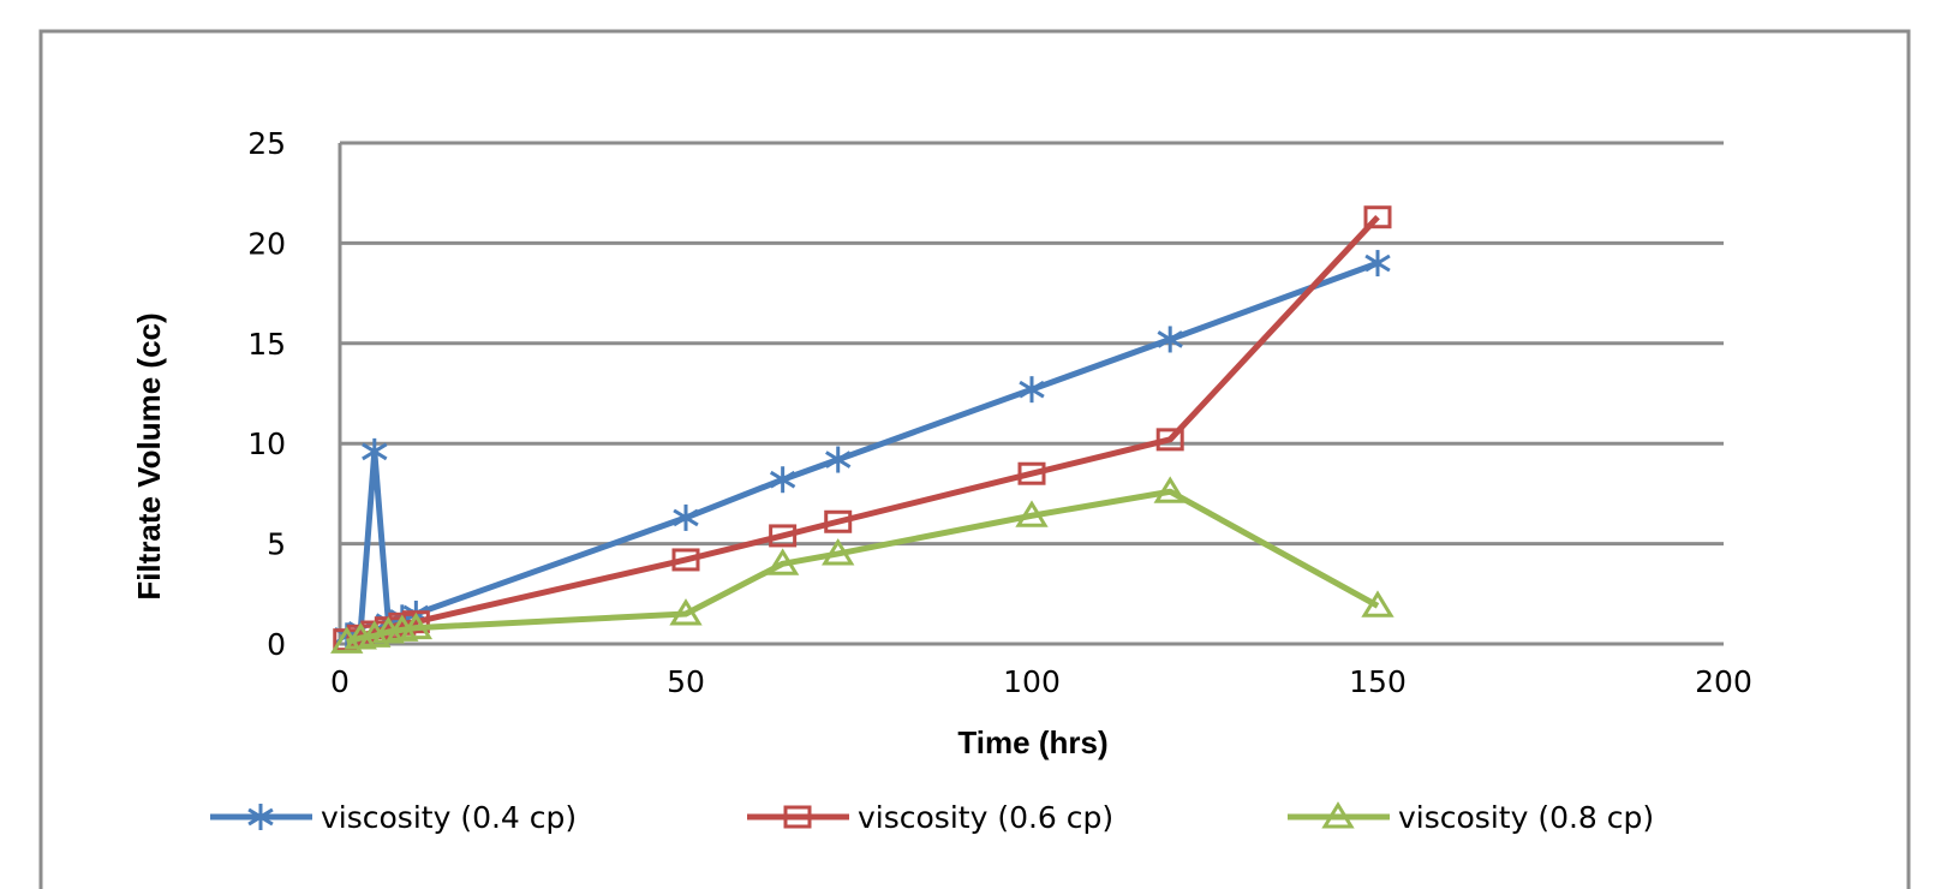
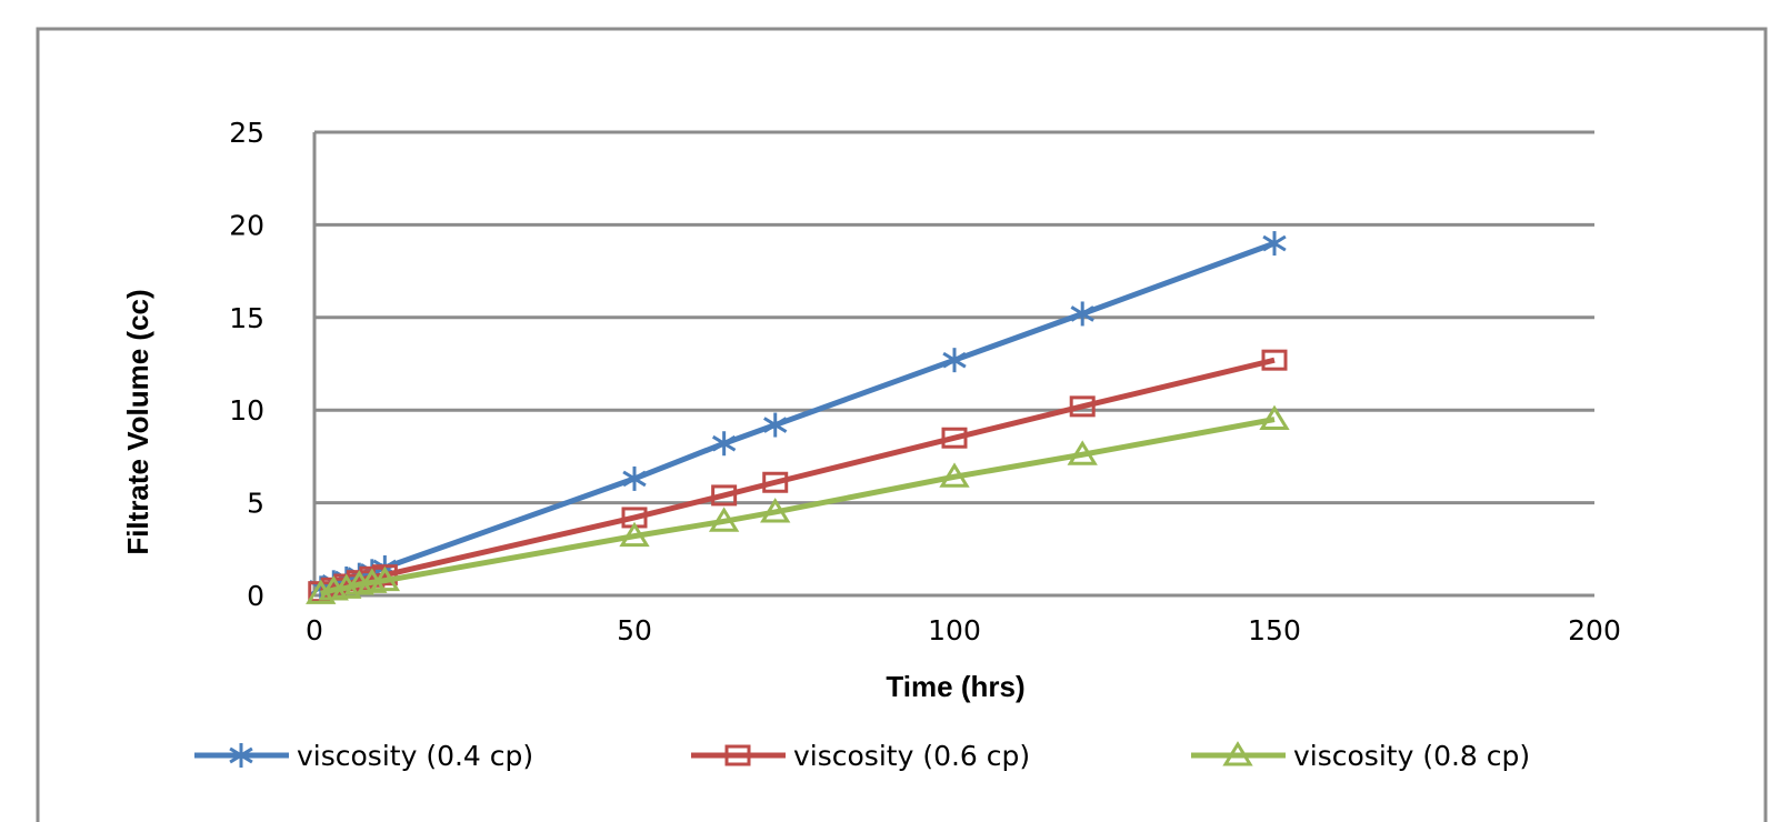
viscosity (0.4 cp)/5: 9.6 -> 0.9
viscosity (0.8 cp)/50: 1.5 -> 3.2
viscosity (0.6 cp)/150: 21.3 -> 12.7
viscosity (0.8 cp)/150: 1.9 -> 9.5
